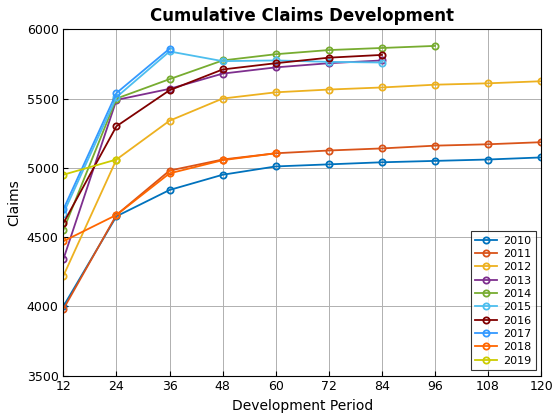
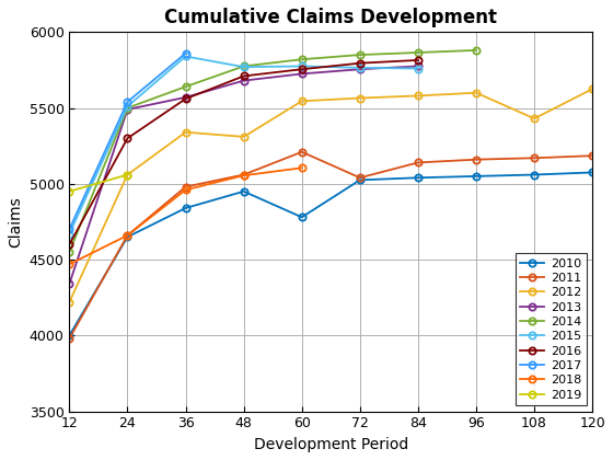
2012/48: 5500 -> 5310
2010/60: 5010 -> 4780
2011/60: 5100 -> 5210
2011/72: 5120 -> 5040
2012/108: 5610 -> 5430
